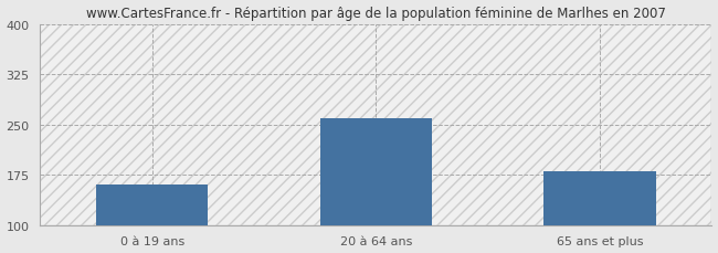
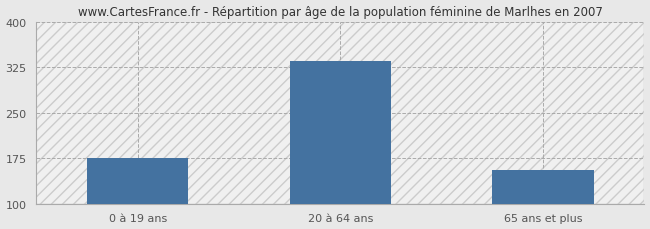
0 à 19 ans: 160 -> 175
20 à 64 ans: 260 -> 335
65 ans et plus: 180 -> 155
